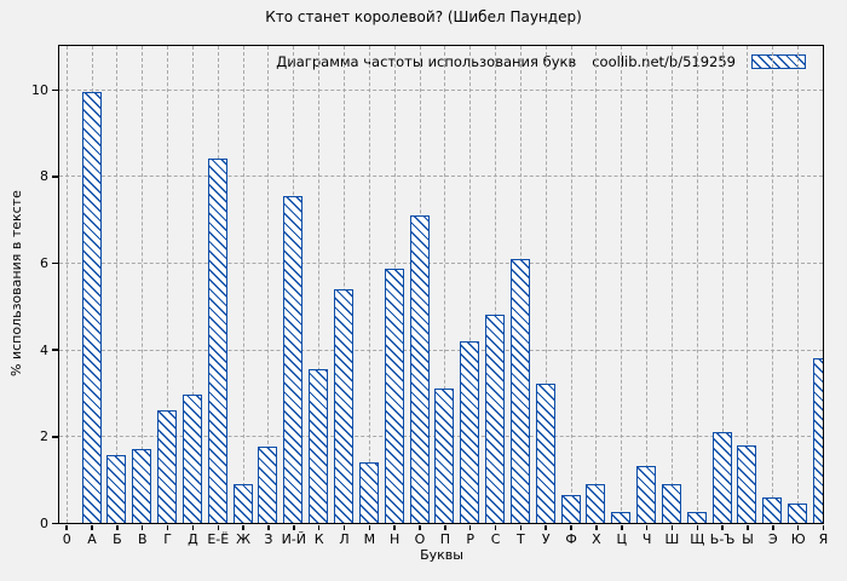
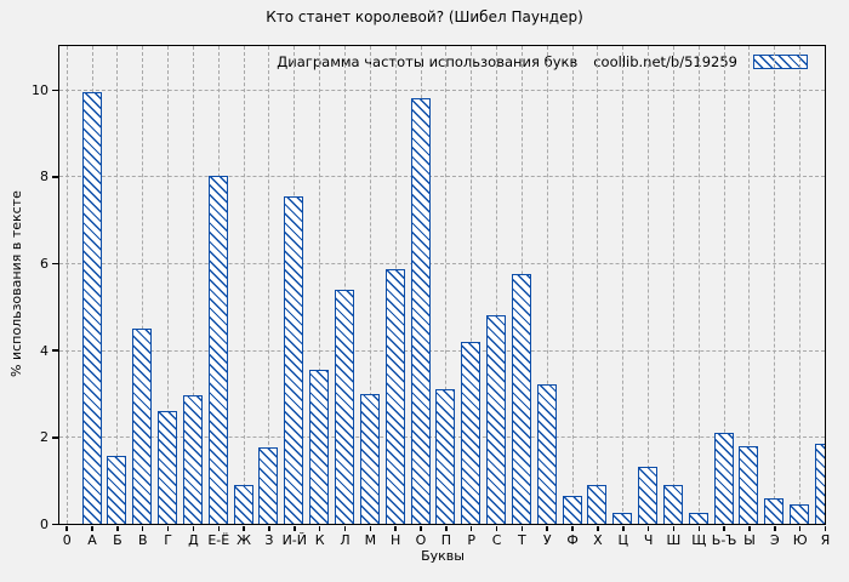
В: 1.7 -> 4.5
Е-Ё: 8.4 -> 8.0
М: 1.4 -> 3.0
О: 7.1 -> 9.8
Т: 6.1 -> 5.8
Я: 3.8 -> 1.9
